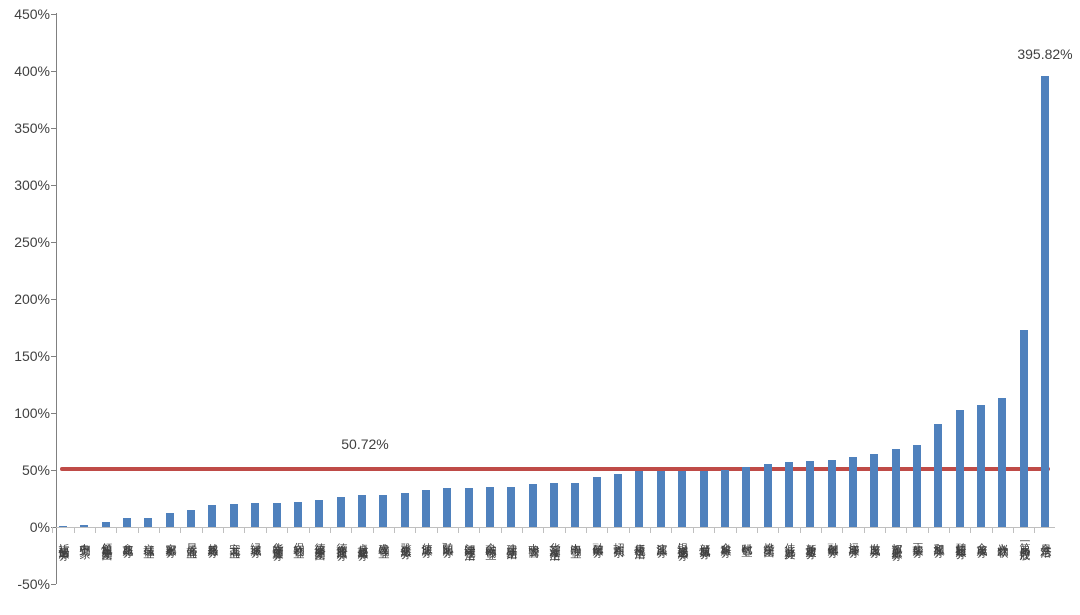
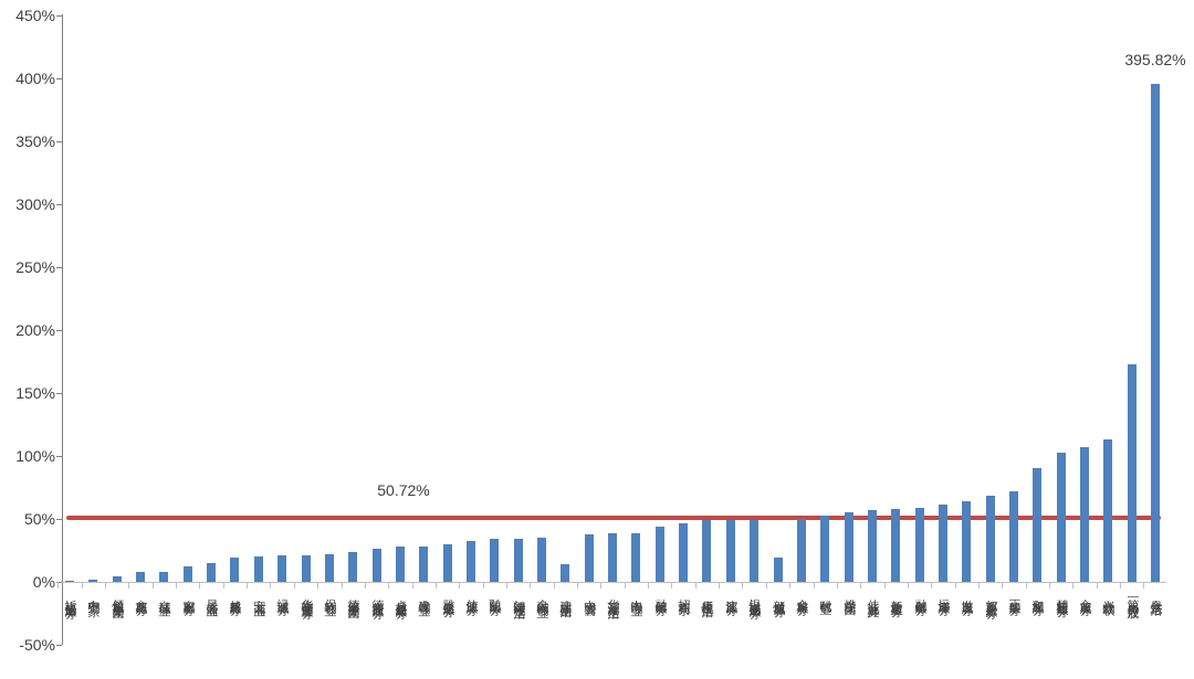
建业新生活: 36% -> 14%
新城悦服务: 50% -> 19%
